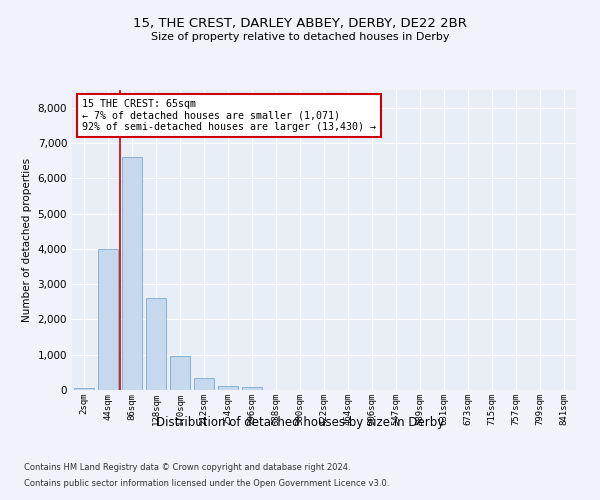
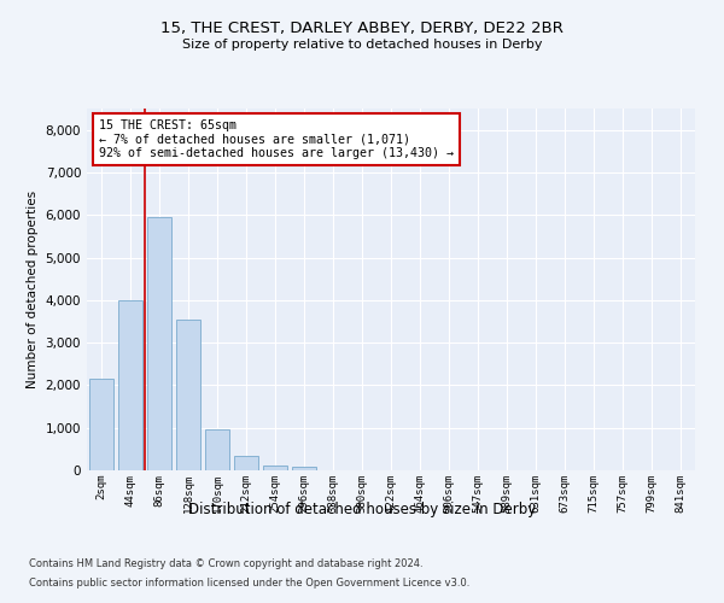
2sqm: 70 -> 2,150
86sqm: 6,600 -> 5,950
128sqm: 2,600 -> 3,550
